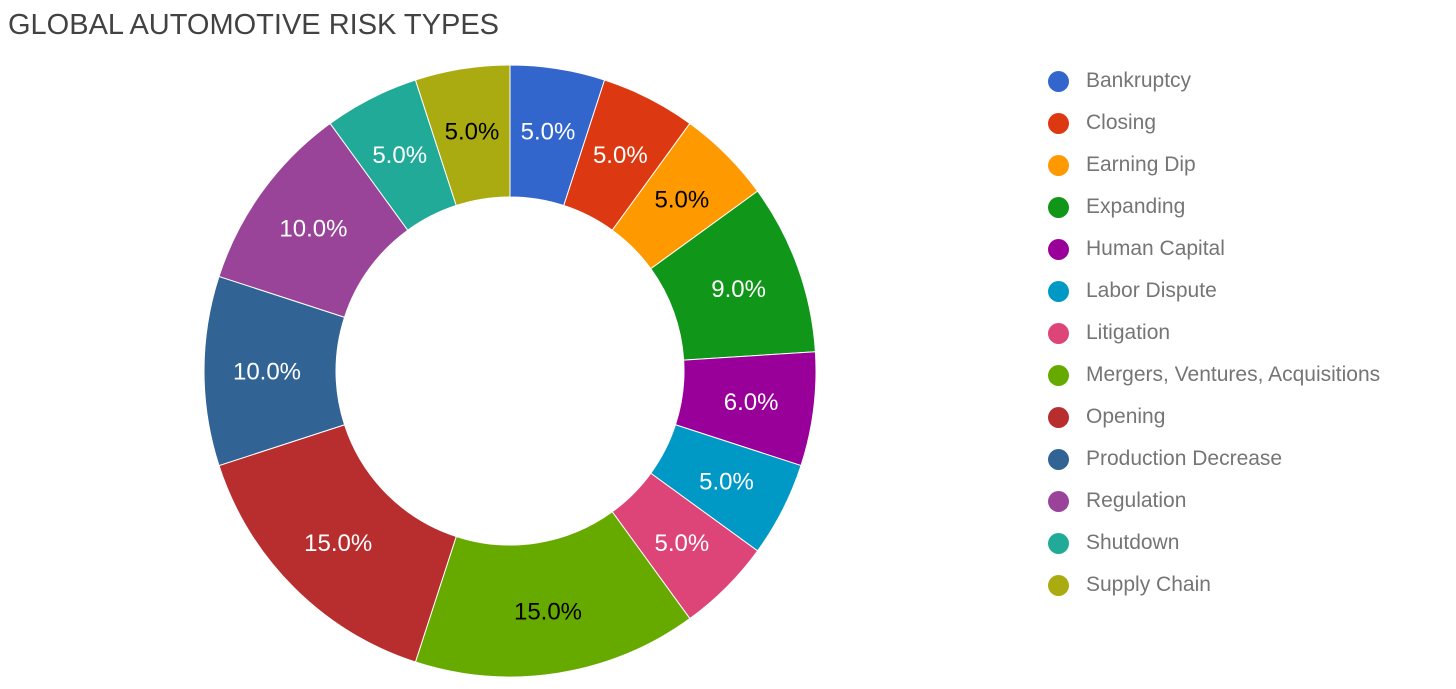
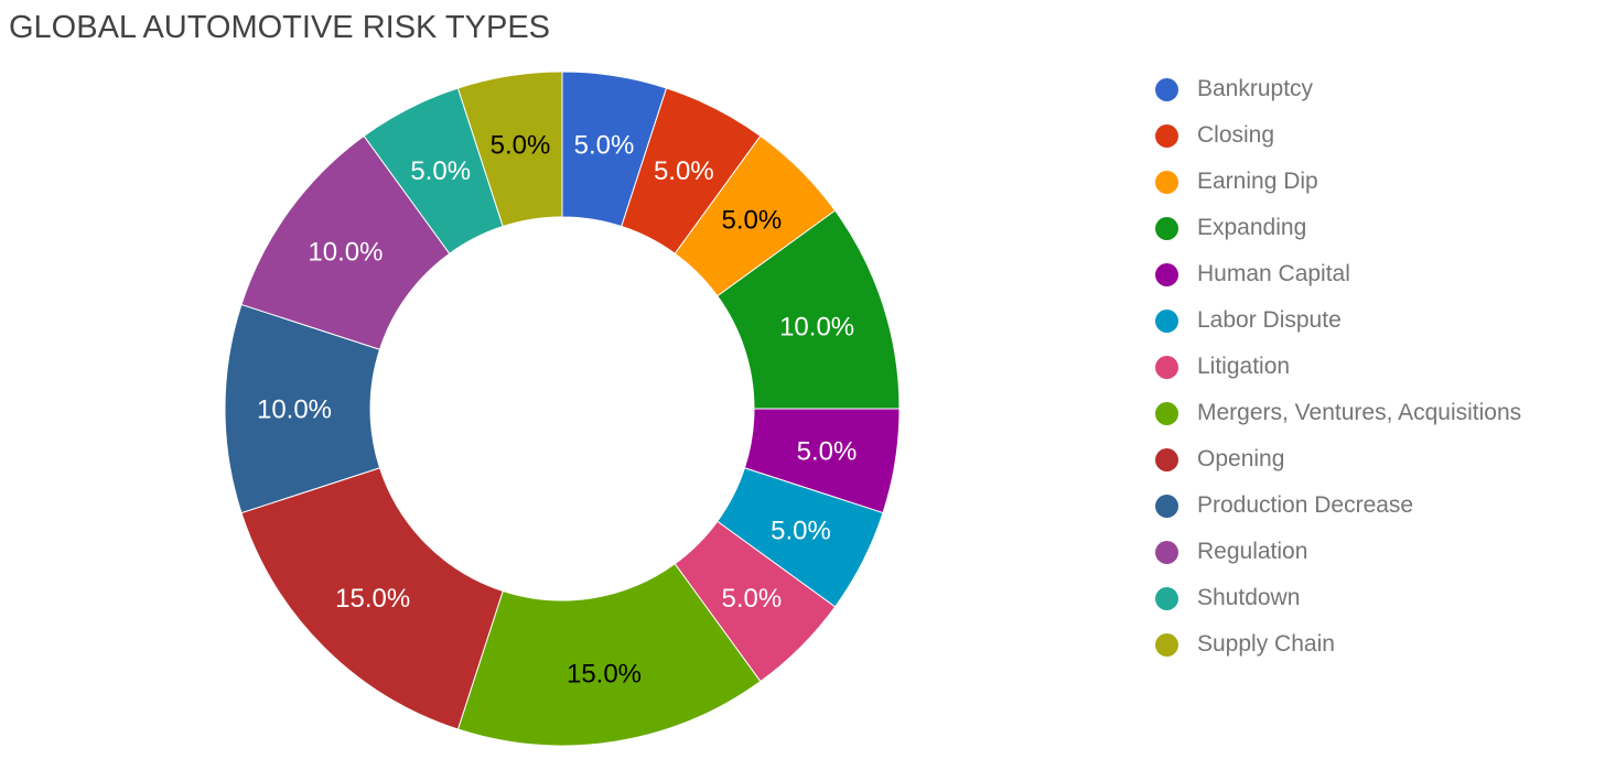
Expanding: 9.0% -> 10.0%
Human Capital: 6.0% -> 5.0%
